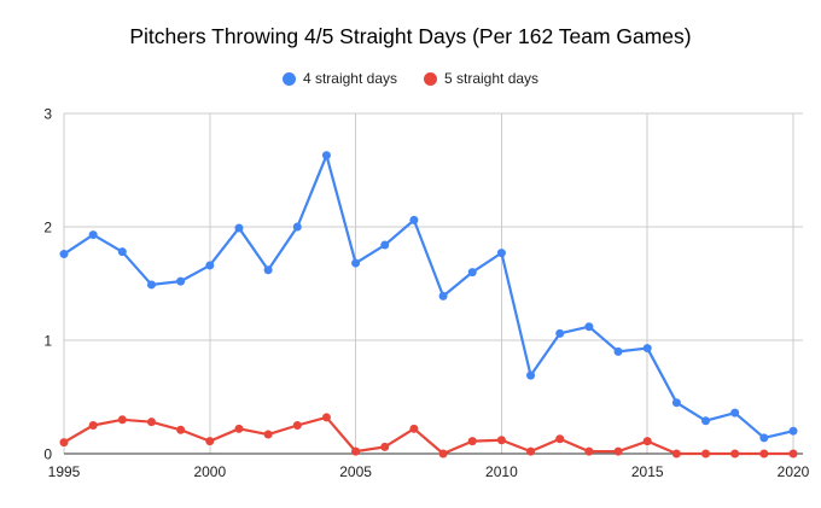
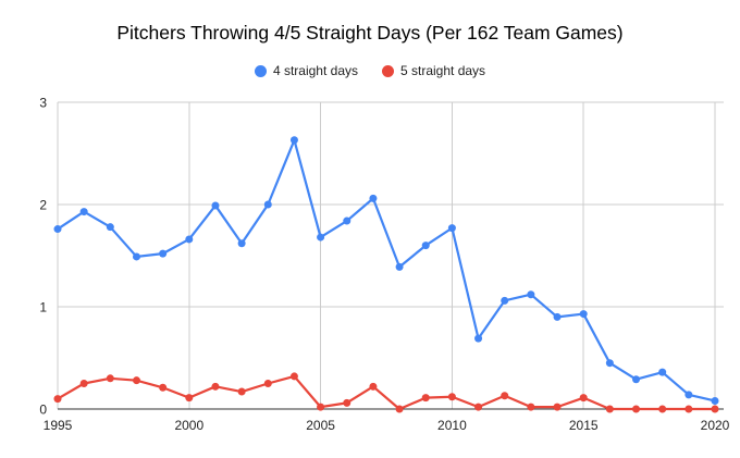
4 straight days/2020: 0.2 -> 0.1
